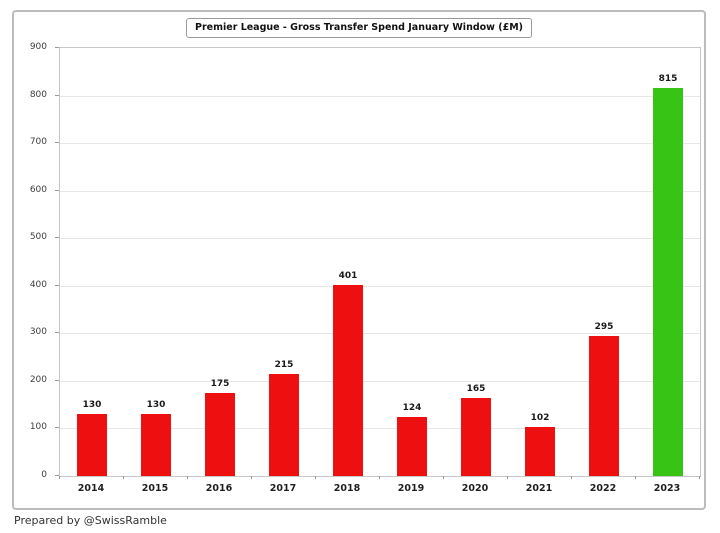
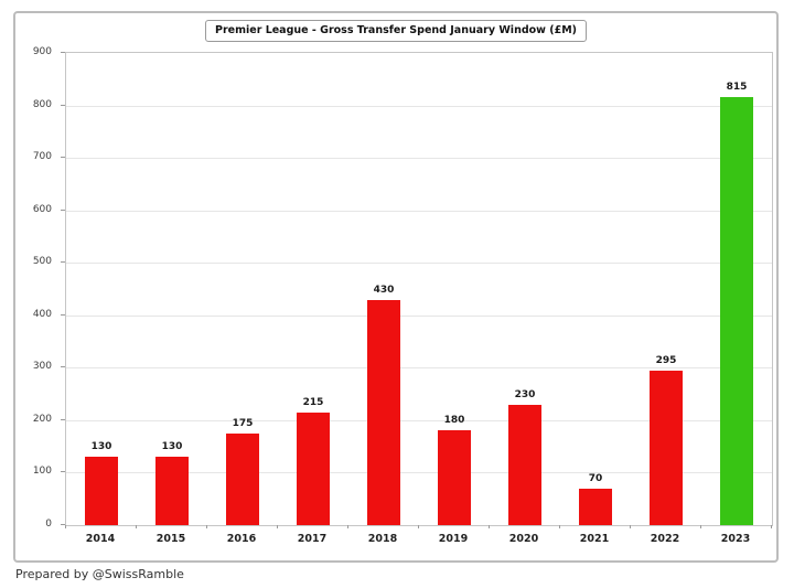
2018: 401 -> 430
2019: 124 -> 180
2020: 165 -> 230
2021: 102 -> 70
